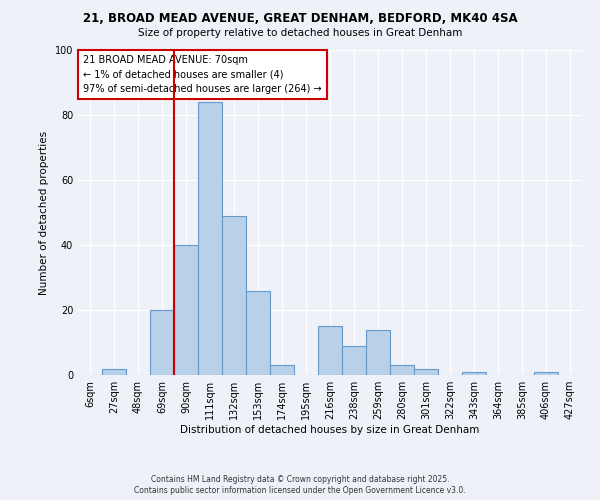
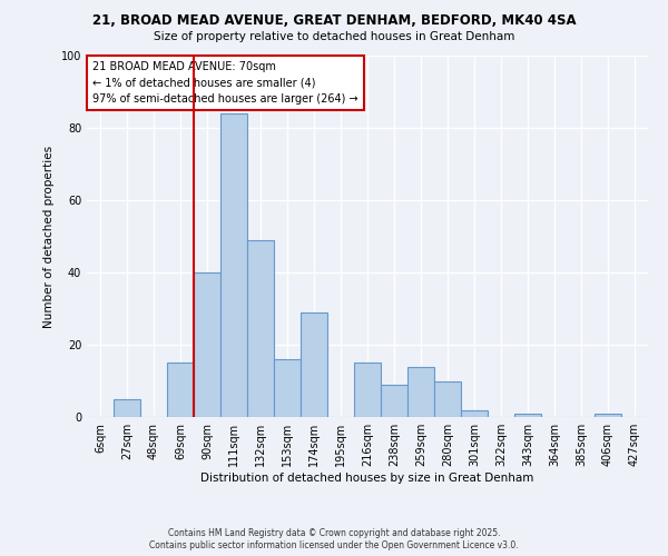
27sqm: 2 -> 5
69sqm: 20 -> 15
153sqm: 26 -> 16
174sqm: 3 -> 29
280sqm: 3 -> 10
